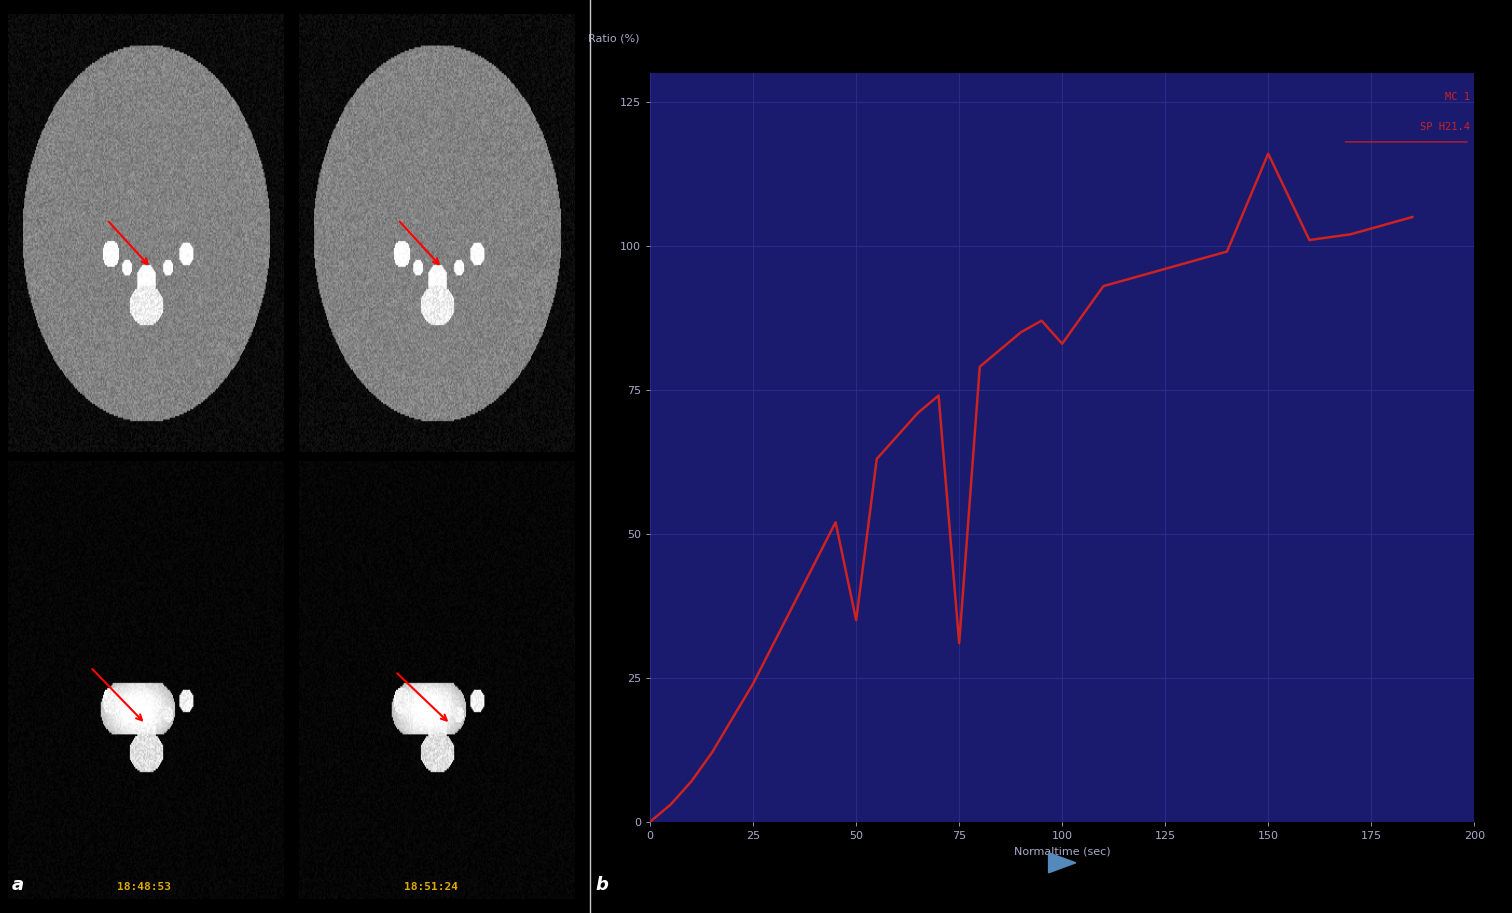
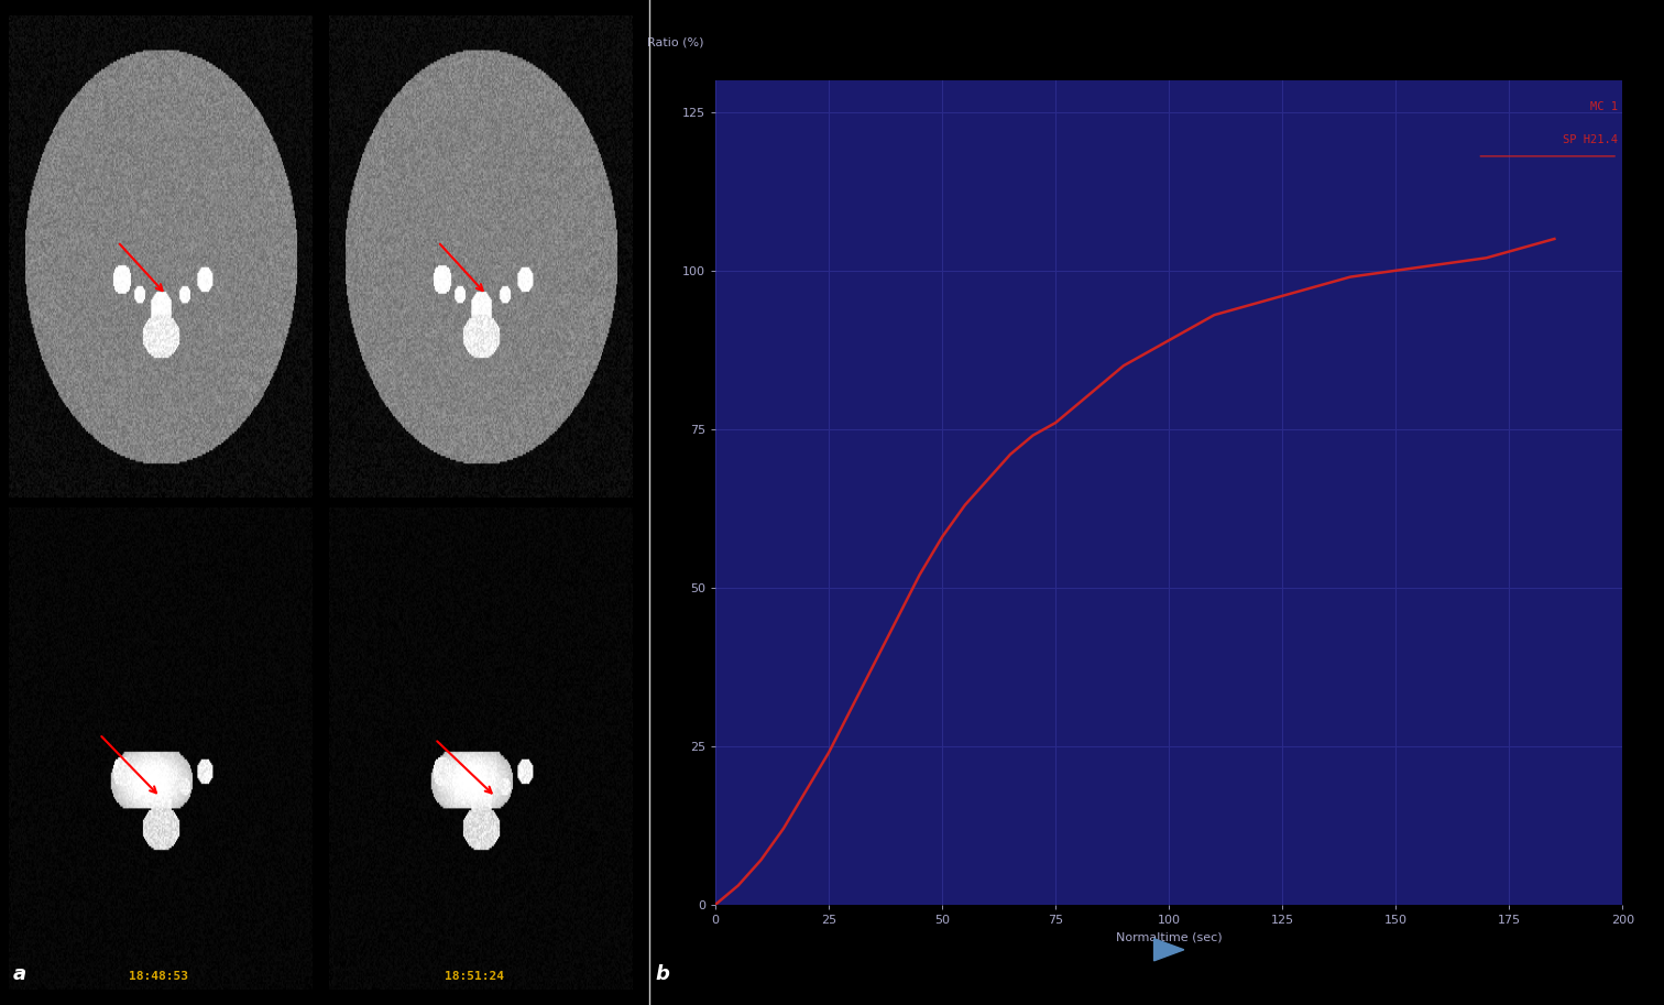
50: 35 -> 58
75: 31 -> 76
100: 83 -> 89
150: 116 -> 100
